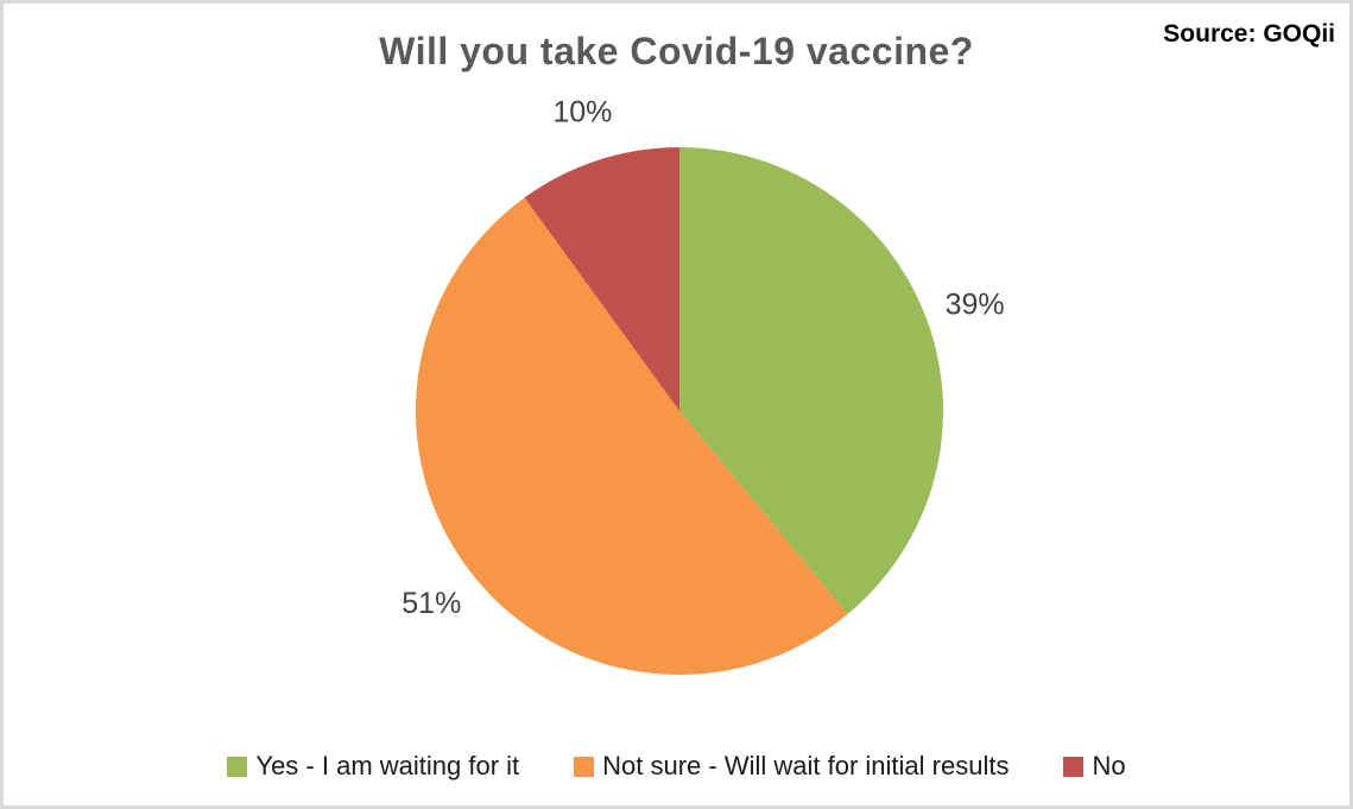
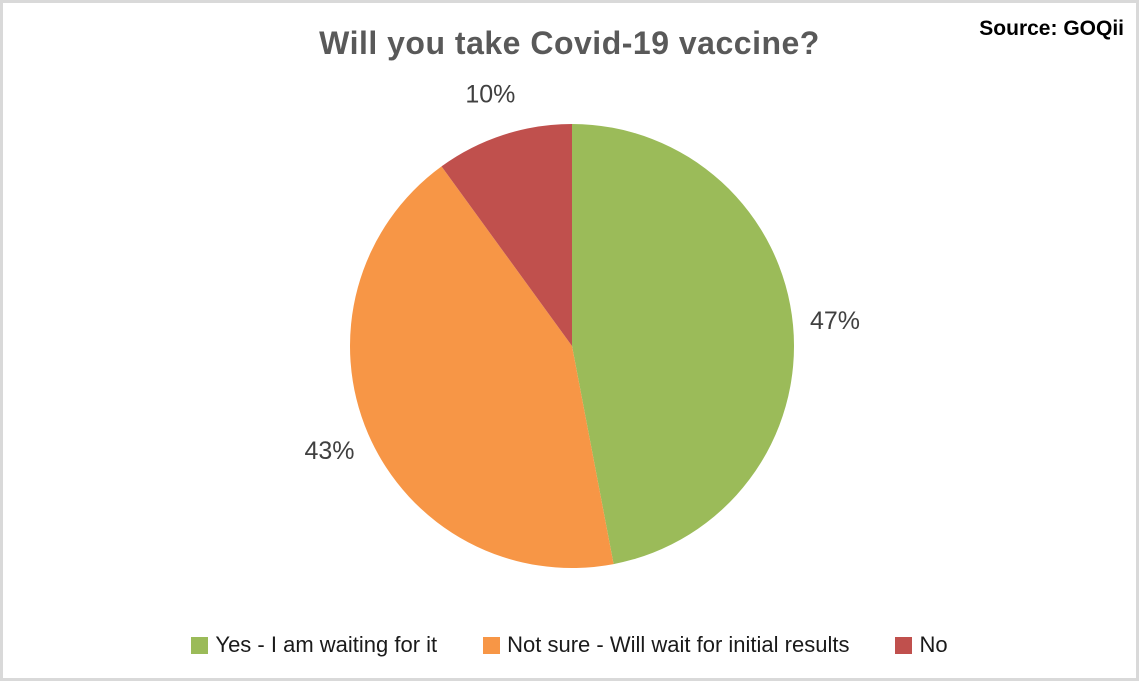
Yes - I am waiting for it: 39% -> 47%
Not sure - Will wait for initial results: 51% -> 43%
